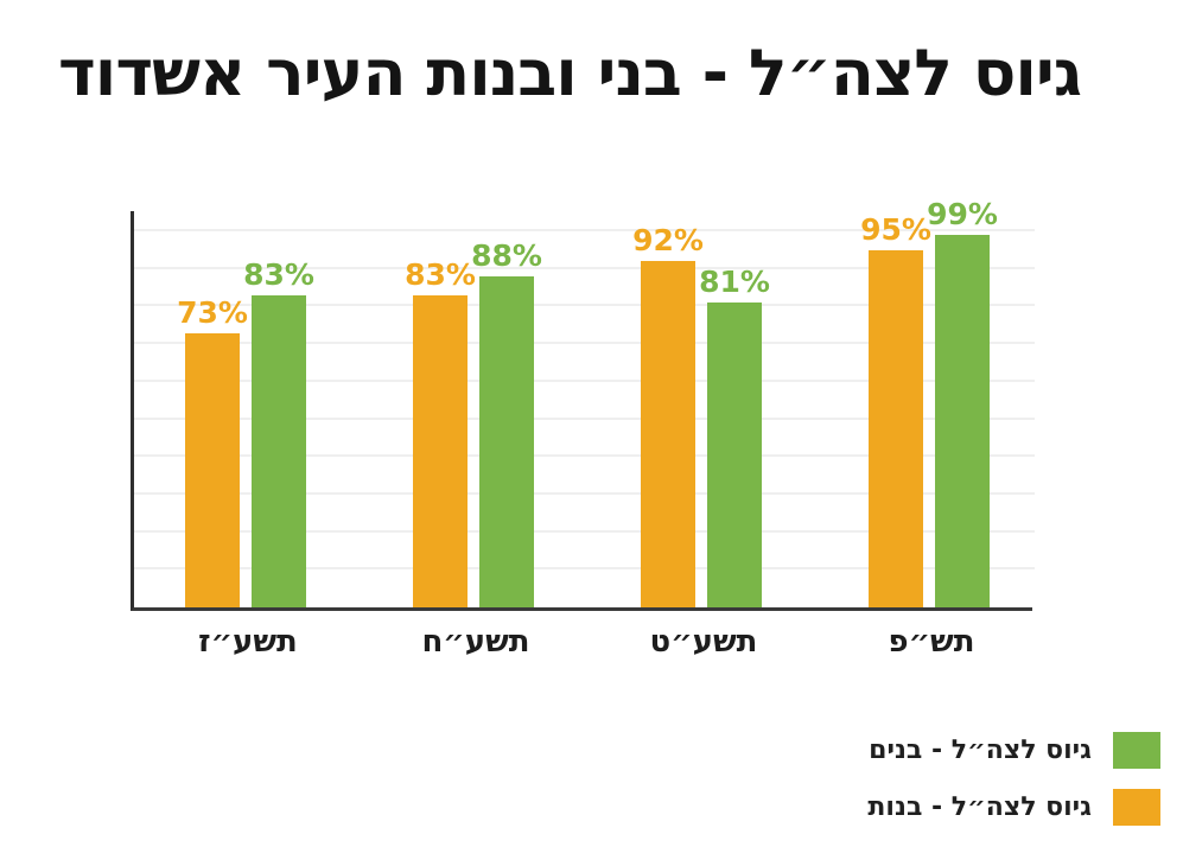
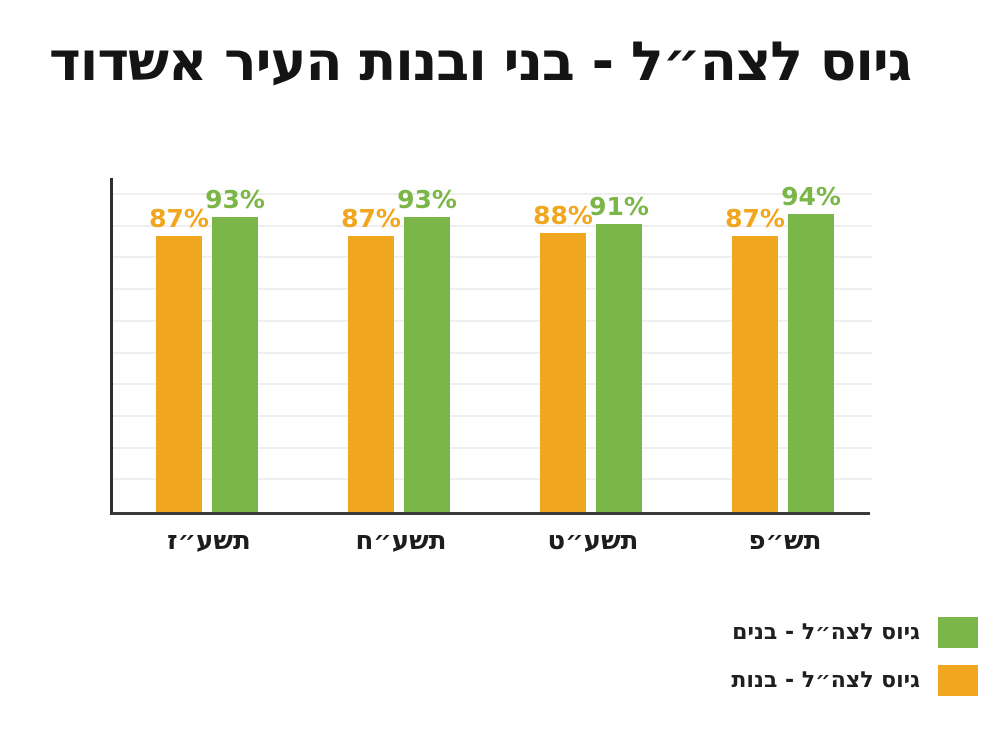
גיוס לצה״ל - בנים/תשע״ז: 83% -> 93%
גיוס לצה״ל - בנות/תשע״ז: 73% -> 87%
גיוס לצה״ל - בנים/תשע״ח: 88% -> 93%
גיוס לצה״ל - בנות/תשע״ח: 83% -> 87%
גיוס לצה״ל - בנים/תשע״ט: 81% -> 91%
גיוס לצה״ל - בנות/תשע״ט: 92% -> 88%
גיוס לצה״ל - בנים/תש״פ: 99% -> 94%
גיוס לצה״ל - בנות/תש״פ: 95% -> 87%
